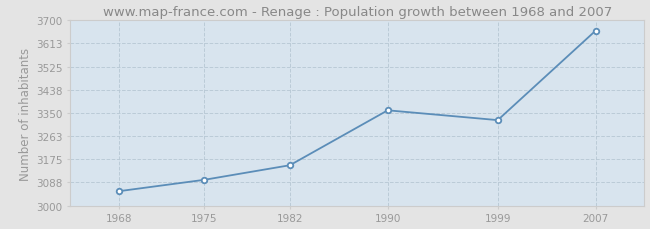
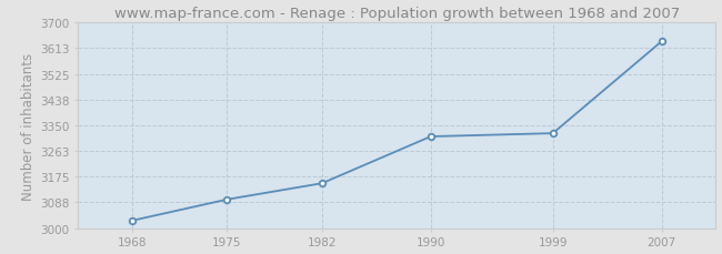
1968: 3055 -> 3026
1990: 3360 -> 3312
2007: 3660 -> 3635
